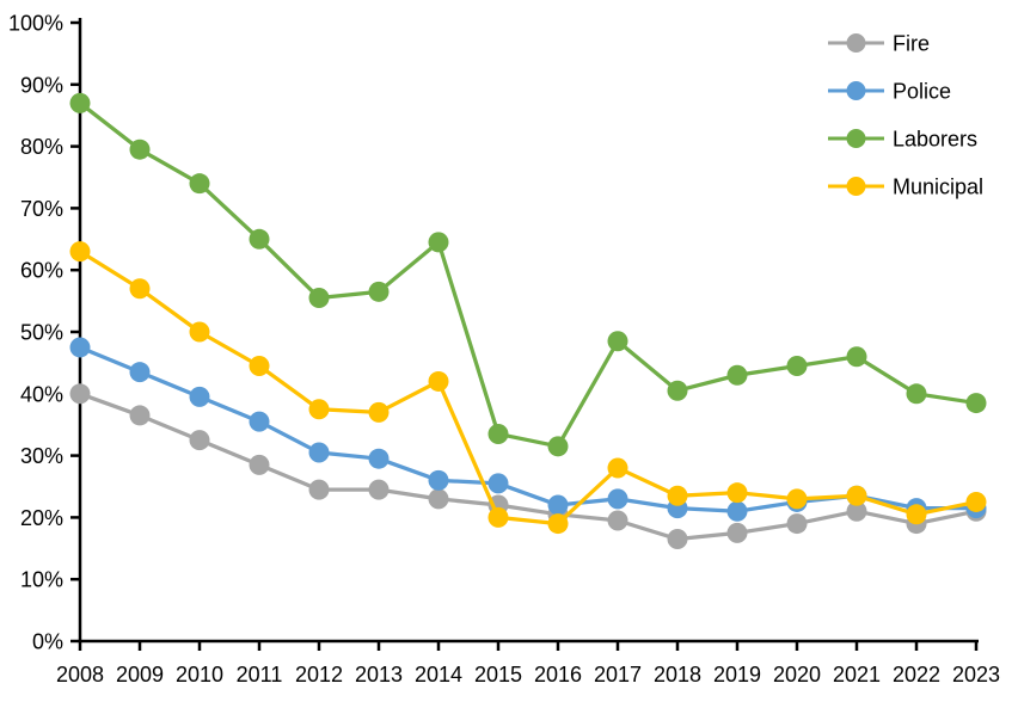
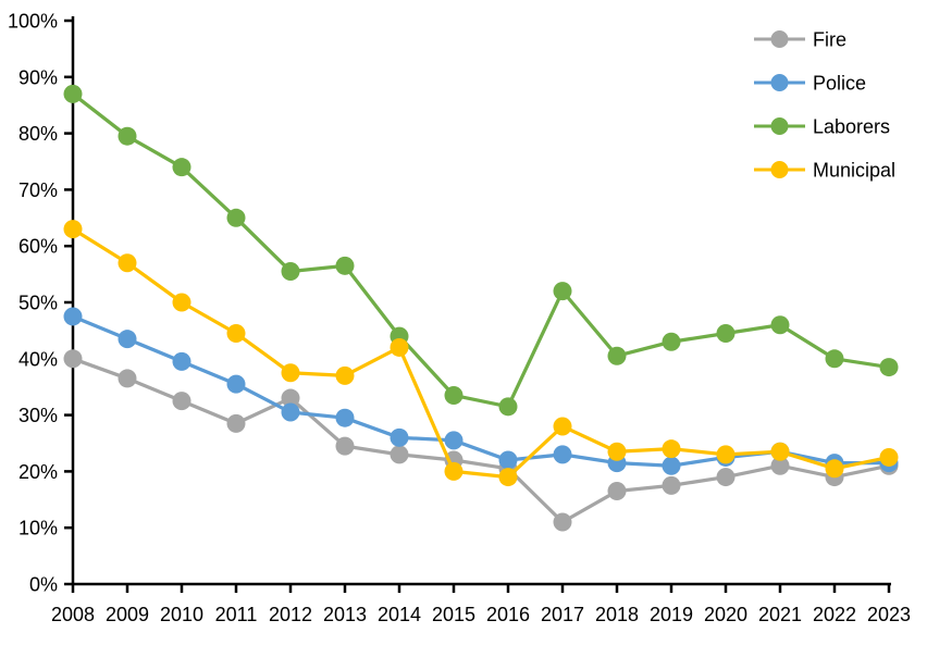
Fire/2012: 24% -> 33%
Laborers/2014: 64% -> 44%
Fire/2017: 20% -> 11%
Laborers/2017: 48% -> 52%
